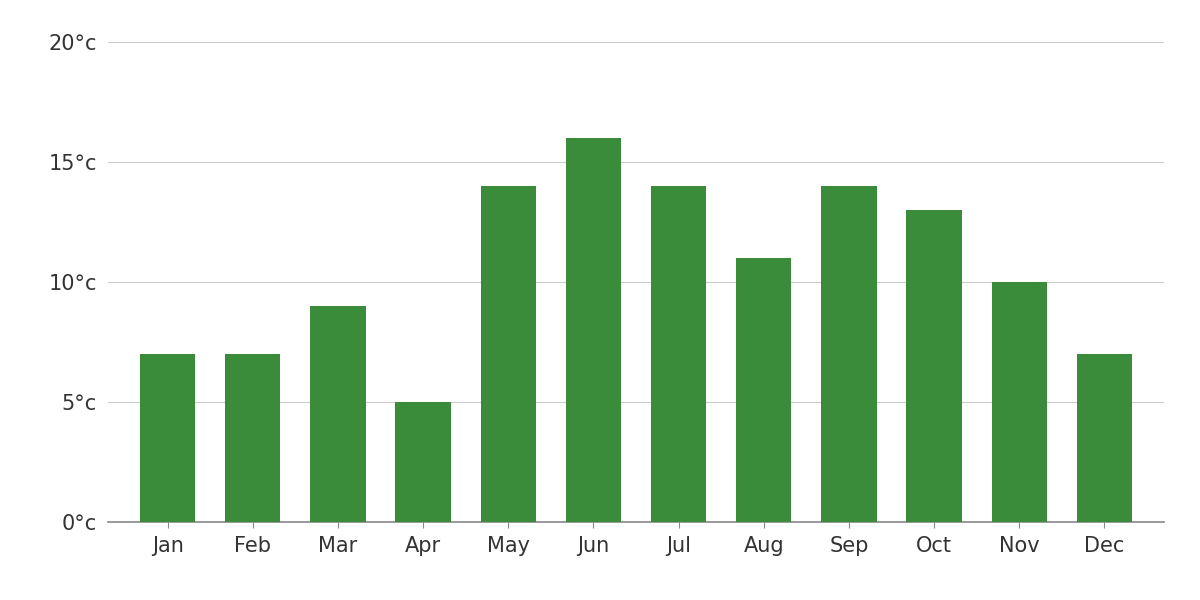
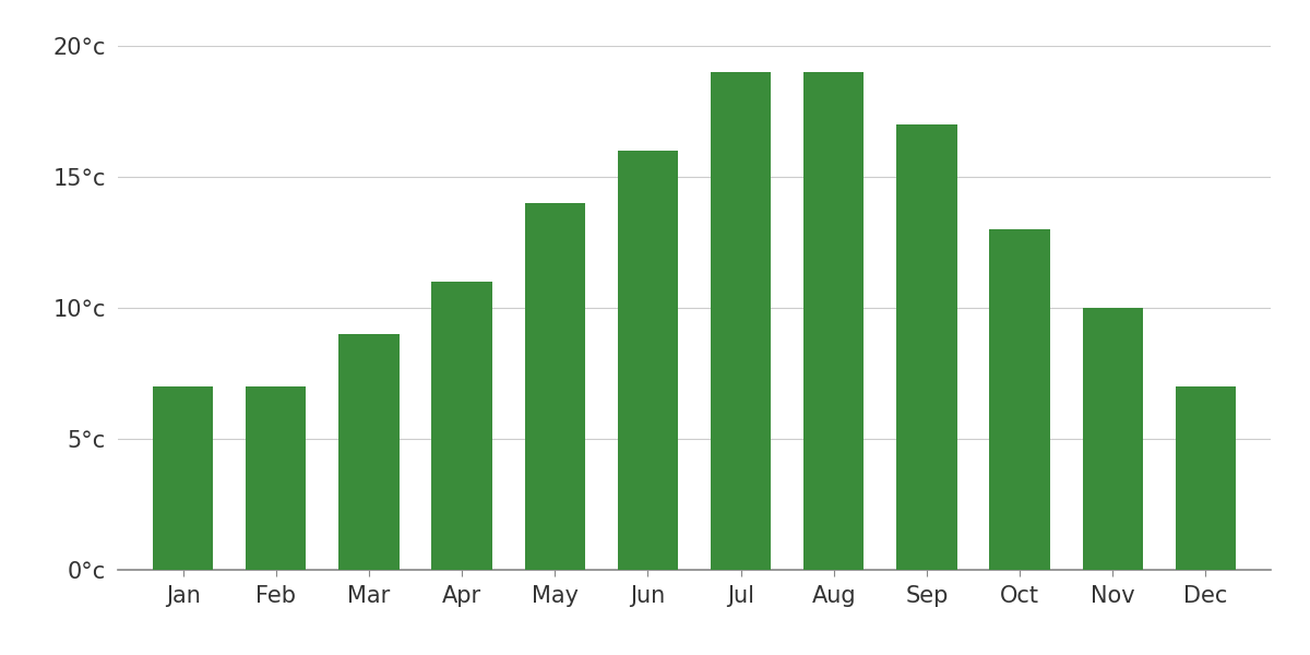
Apr: 5°c -> 11°c
Jul: 14°c -> 19°c
Aug: 11°c -> 19°c
Sep: 14°c -> 17°c
